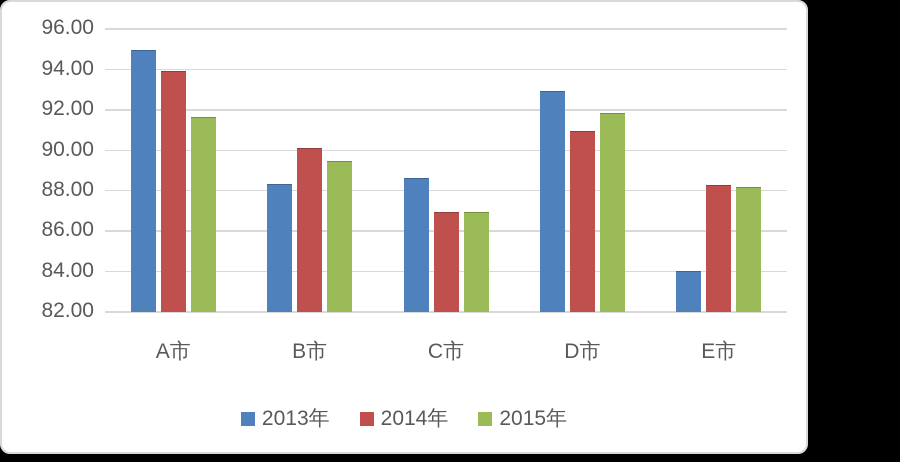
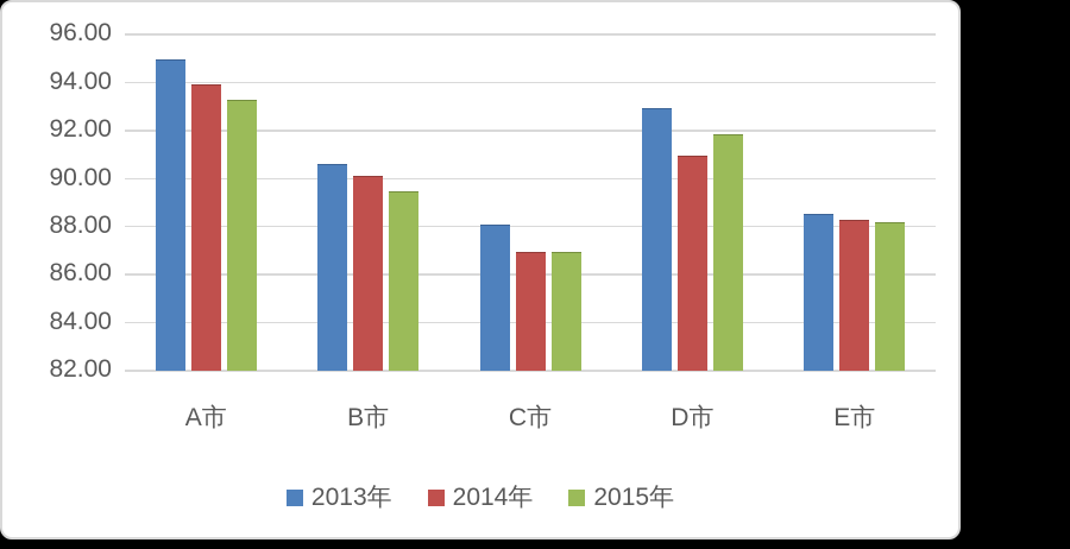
2015年/A市: 91.6 -> 93.2
2013年/B市: 88.3 -> 90.5
2013年/C市: 88.6 -> 88.0
2013年/E市: 84.0 -> 88.5
